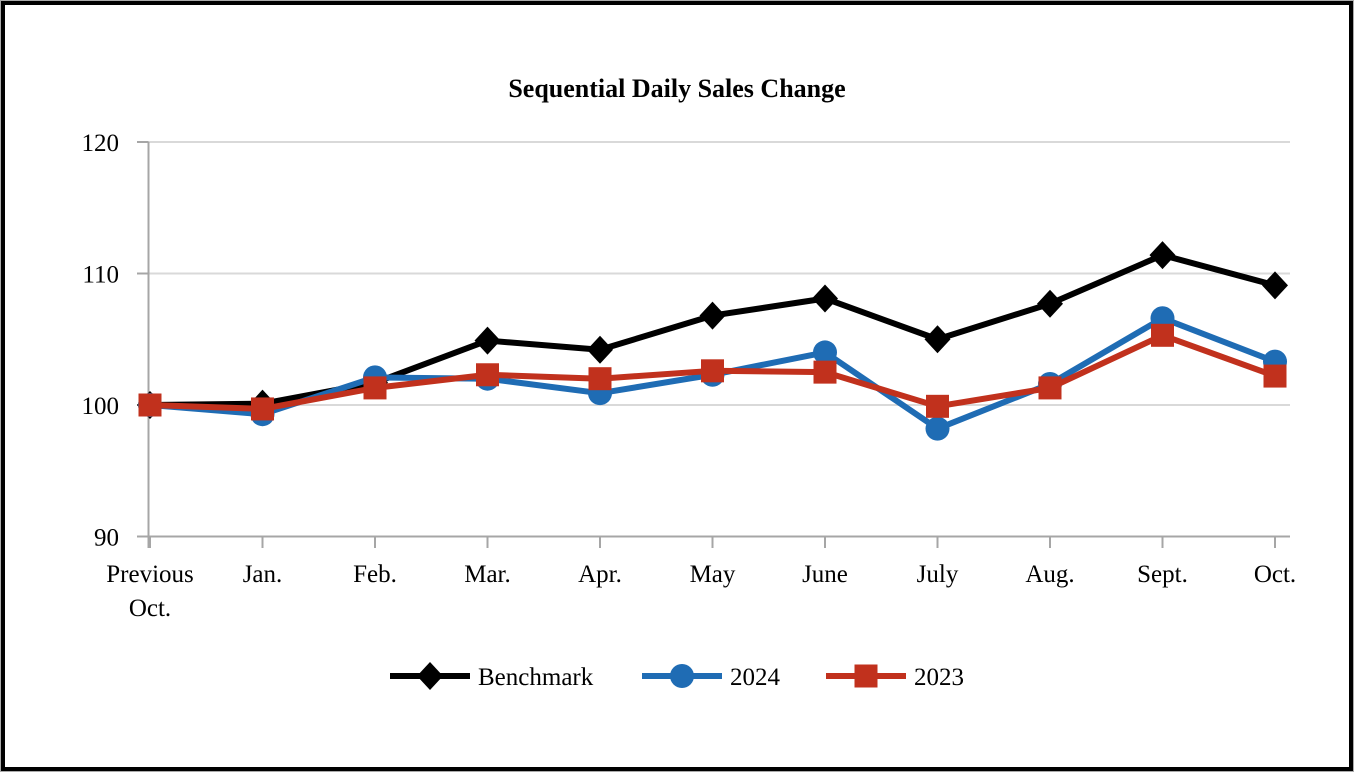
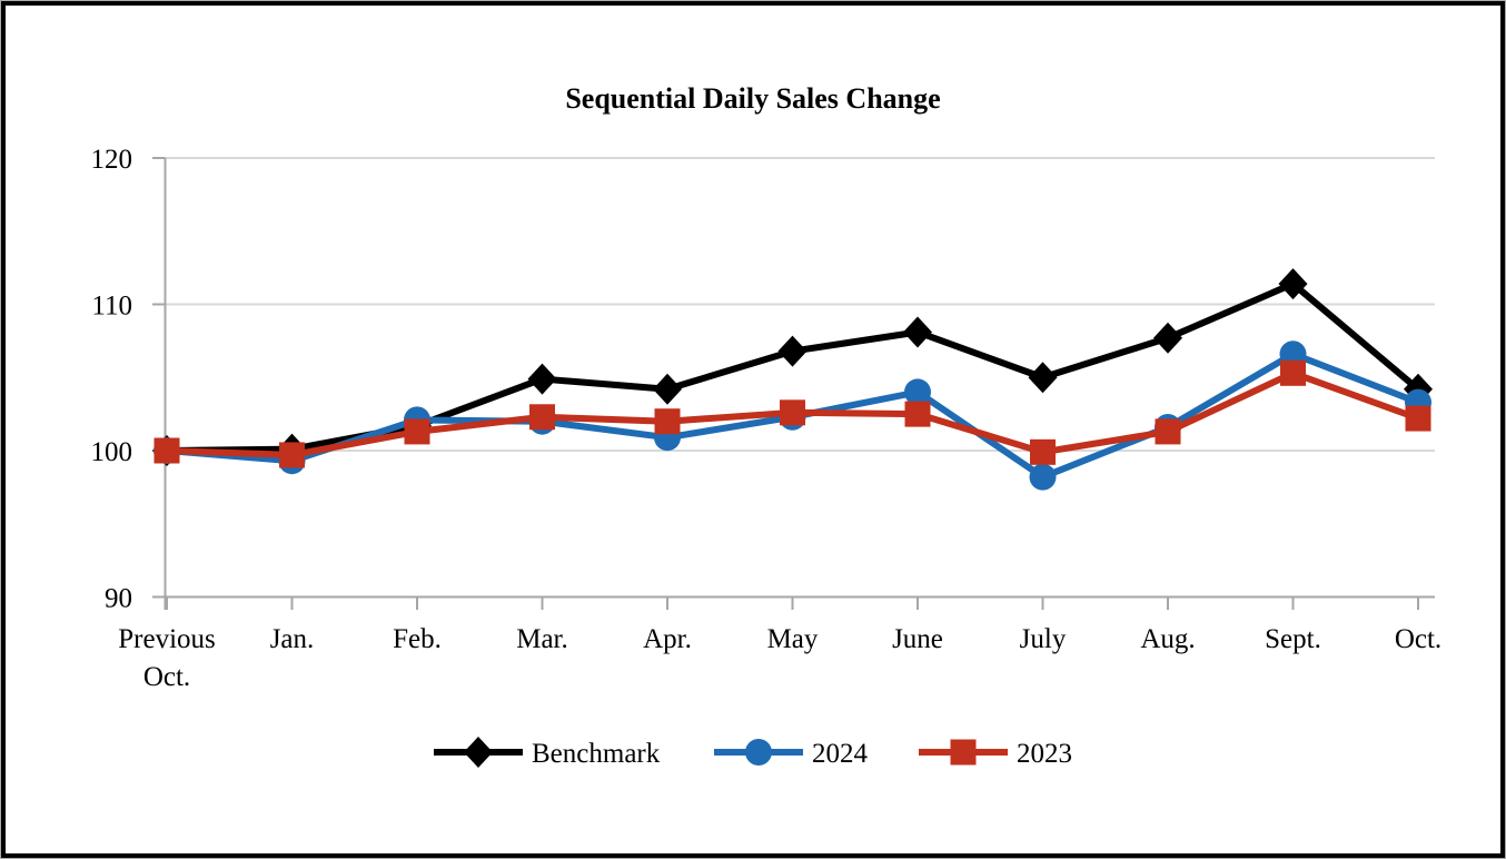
Benchmark/Oct.: 109.1 -> 104.2
